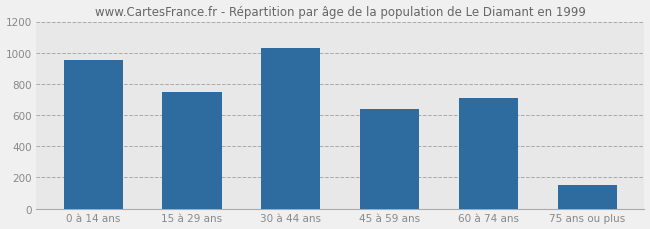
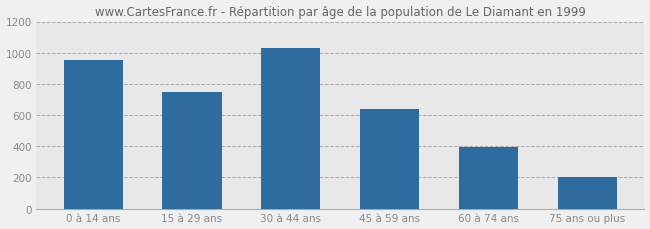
60 à 74 ans: 710 -> 400
75 ans ou plus: 150 -> 200
